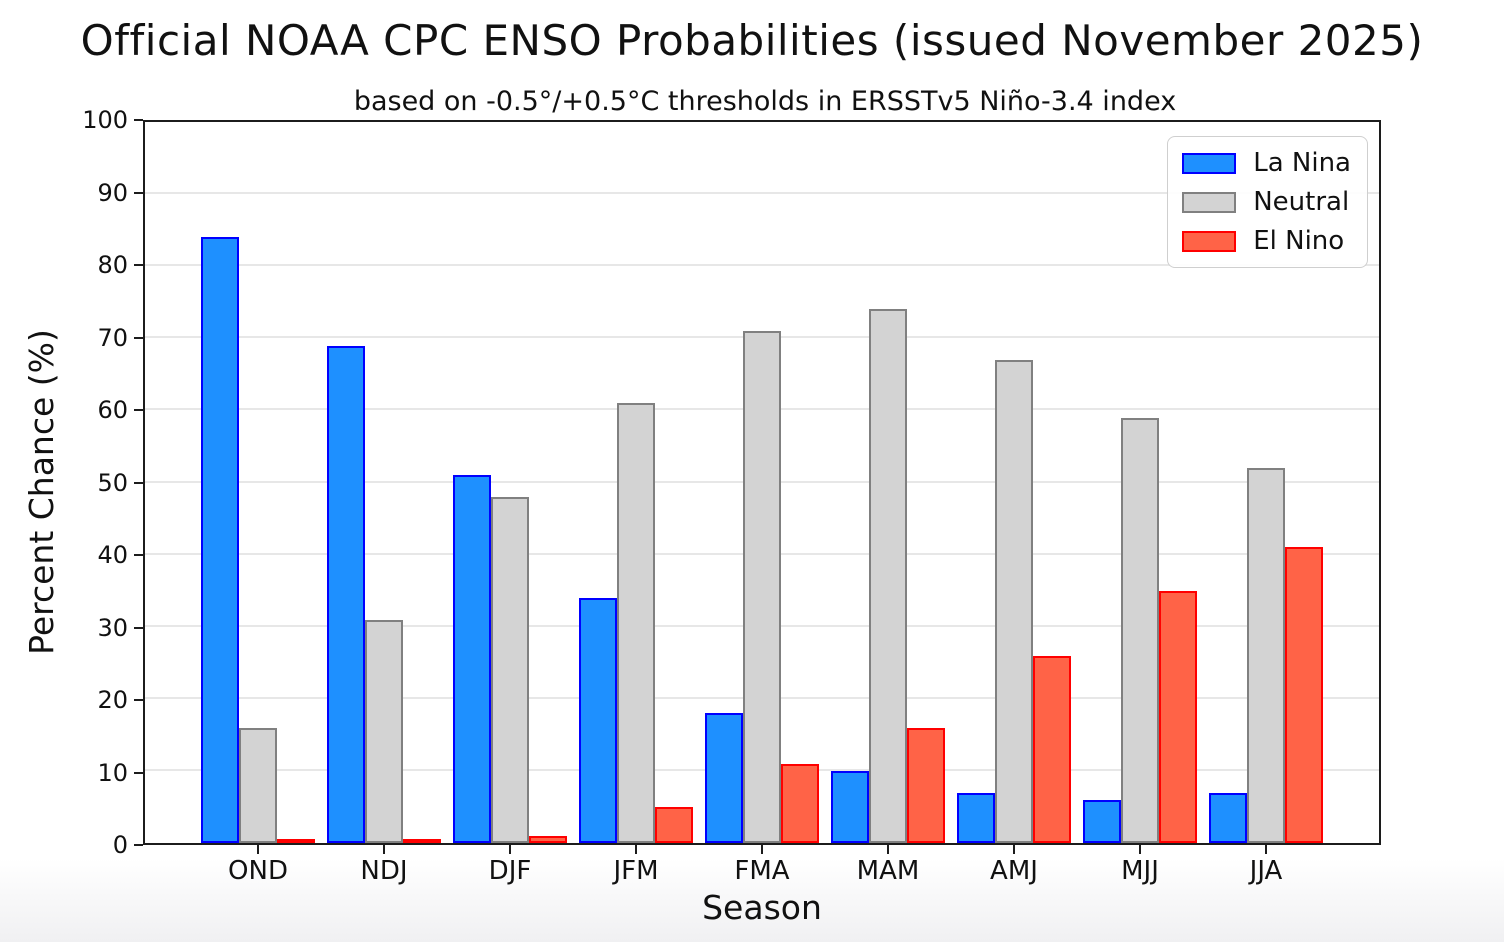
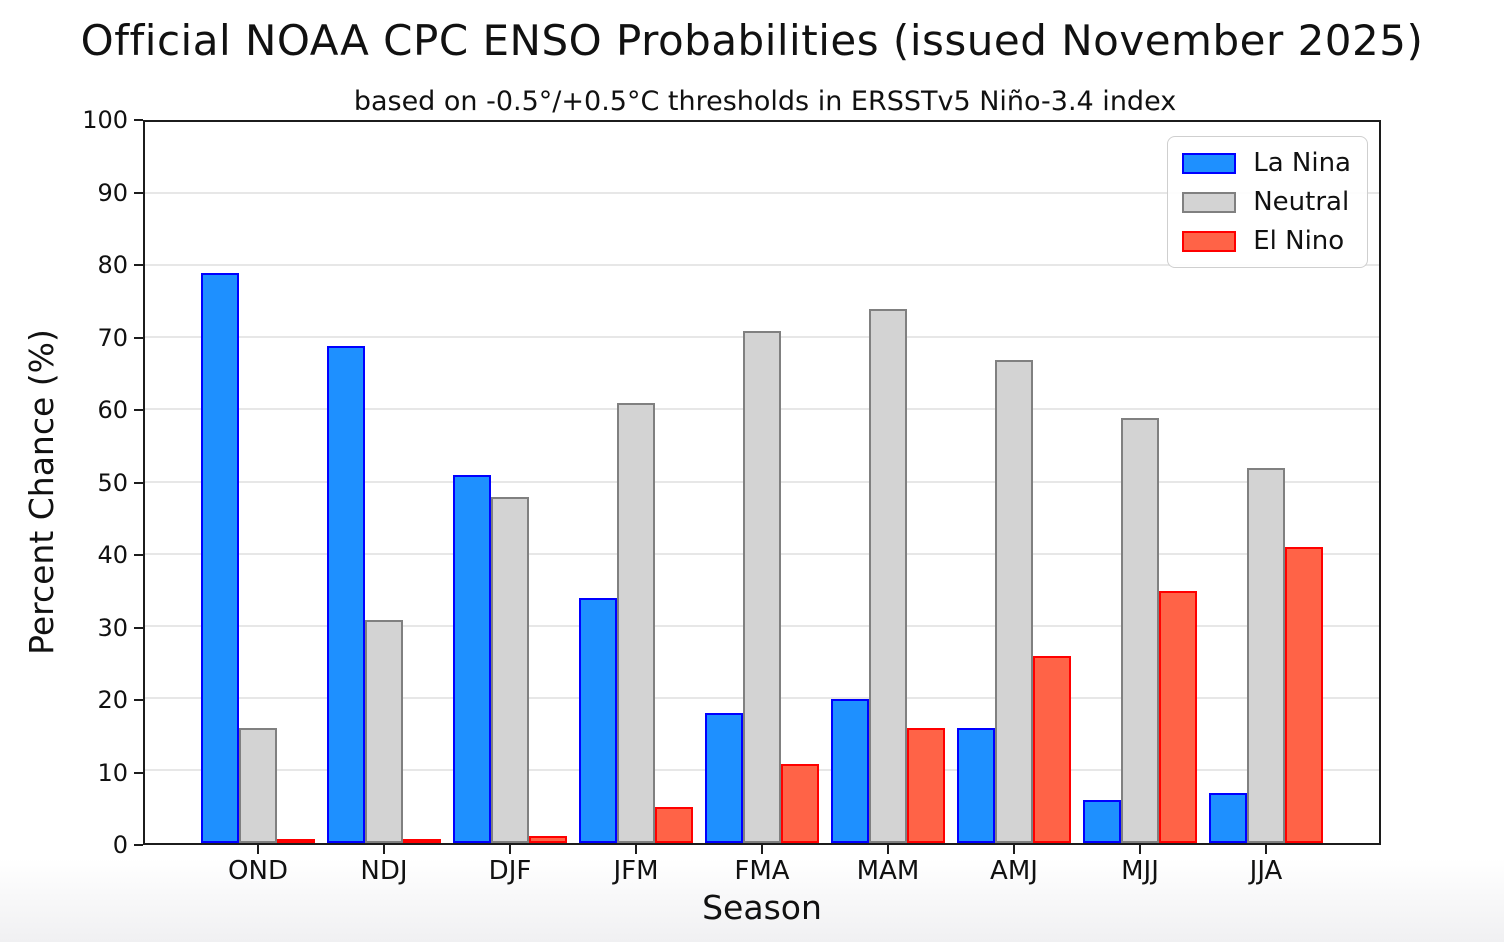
La Nina/OND: 84 -> 79
La Nina/MAM: 10 -> 20
La Nina/AMJ: 7 -> 16
